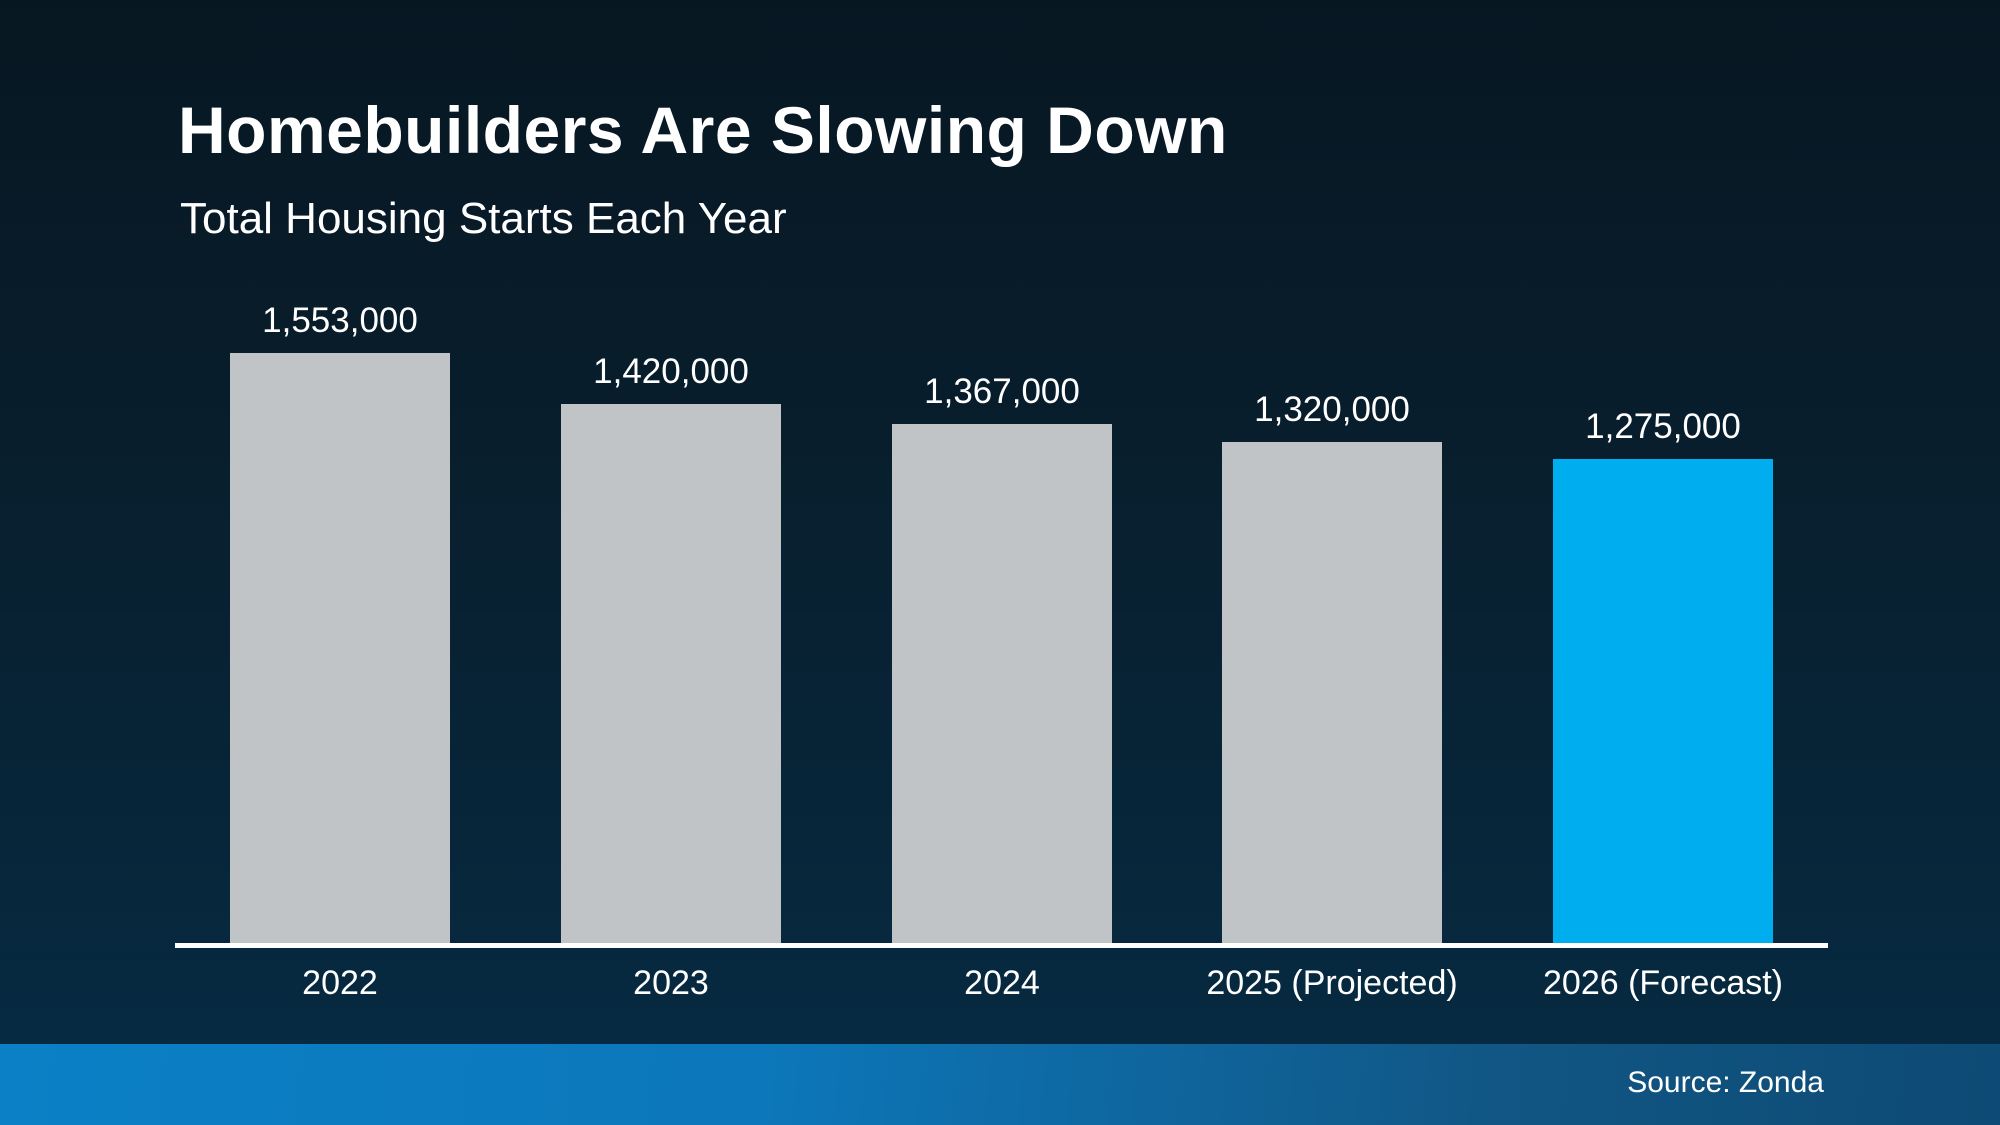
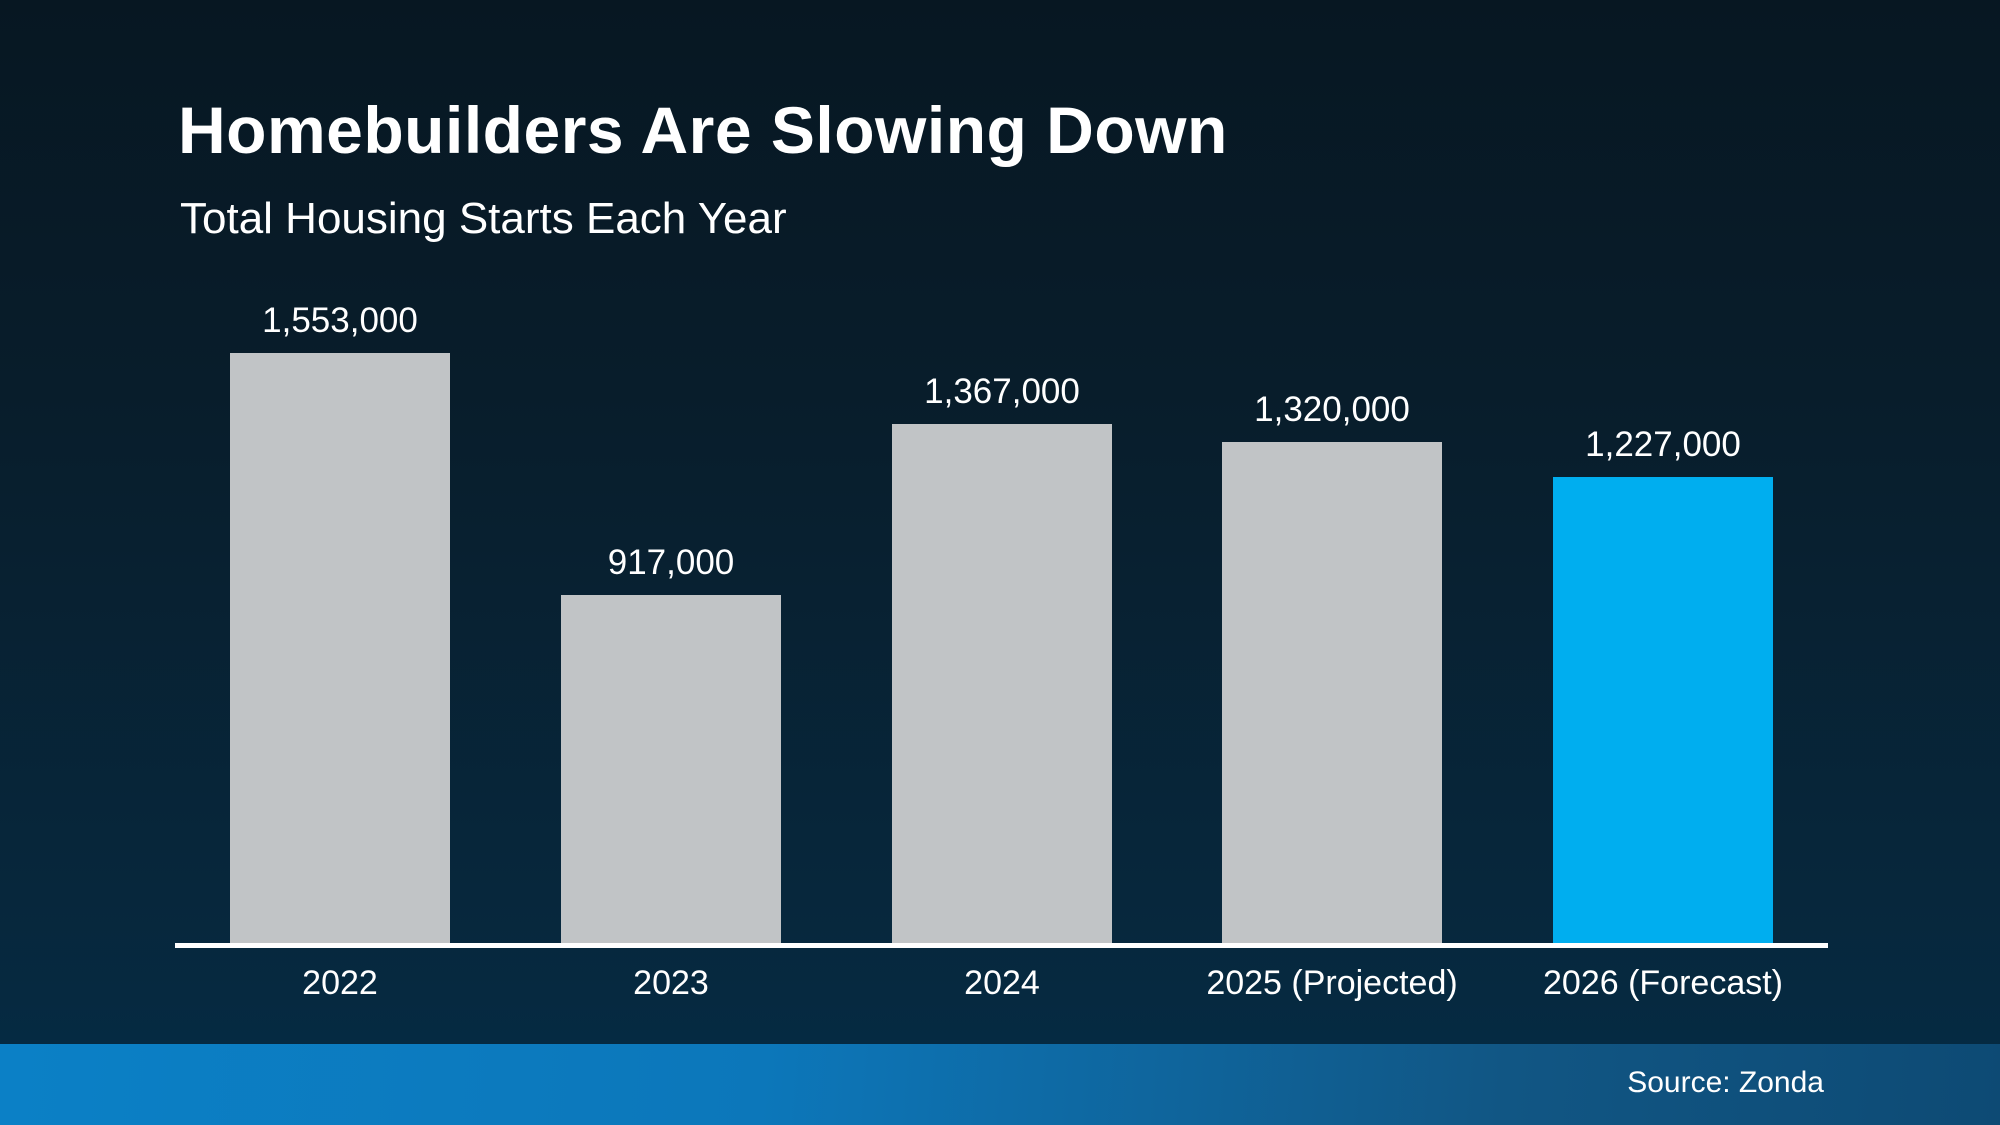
2023: 1,420,000 -> 917,000
2026 (Forecast): 1,275,000 -> 1,227,000
